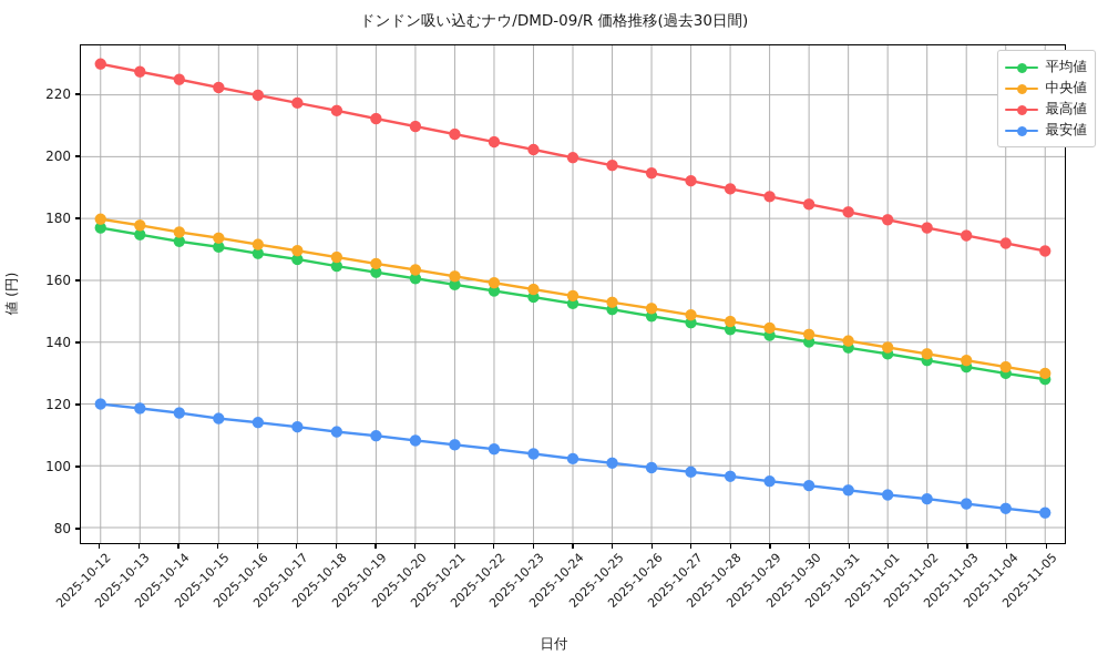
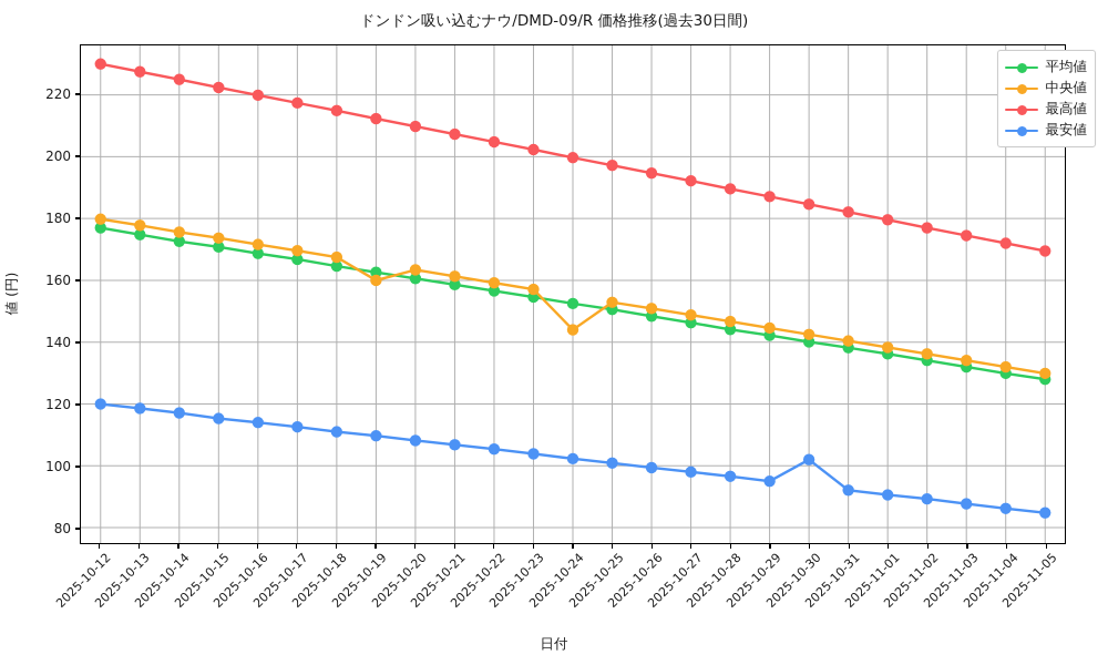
中央値/2025-10-19: 165 -> 160
中央値/2025-10-24: 155 -> 144
最安値/2025-10-30: 94 -> 102
